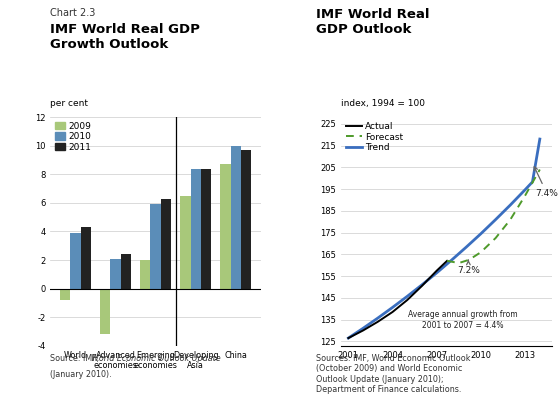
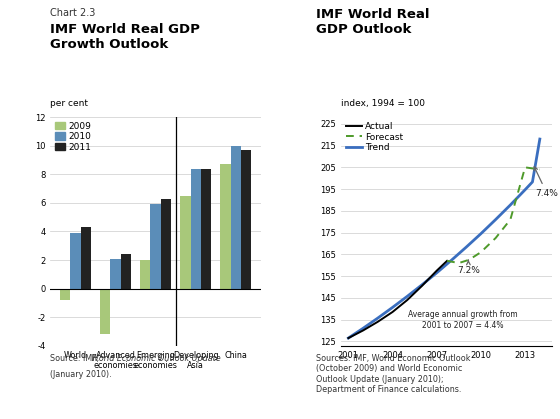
Forecast/2013: 192.0 -> 205.0
